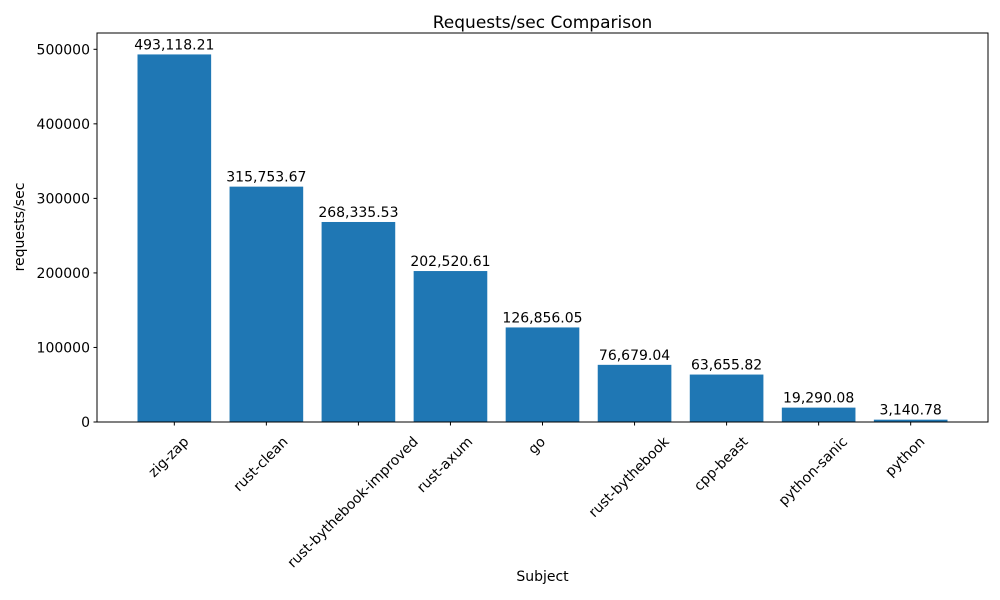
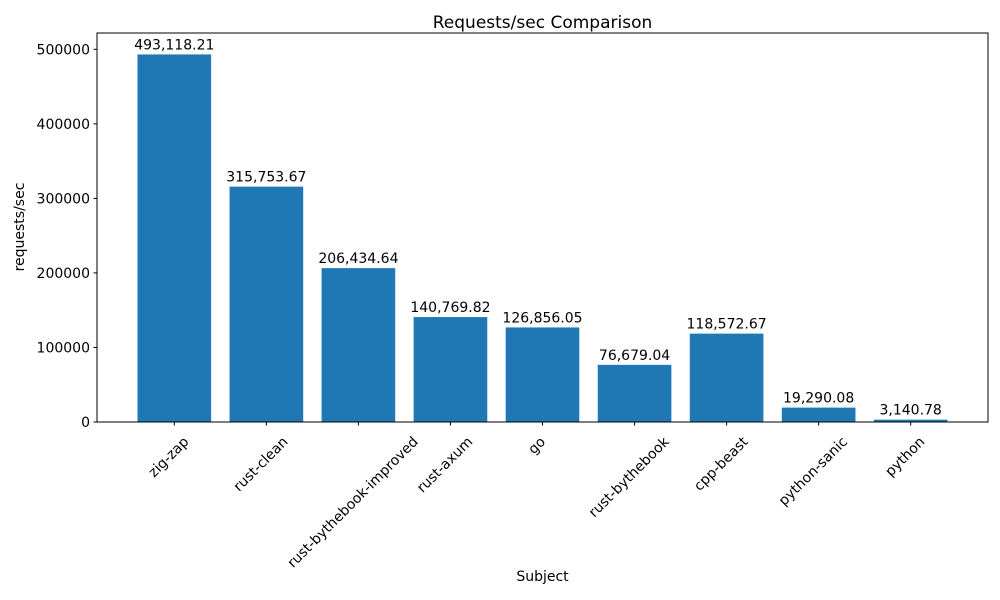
rust-bythebook-improved: 268,335.53 -> 206,434.64
rust-axum: 202,520.61 -> 140,769.82
cpp-beast: 63,655.82 -> 118,572.67
